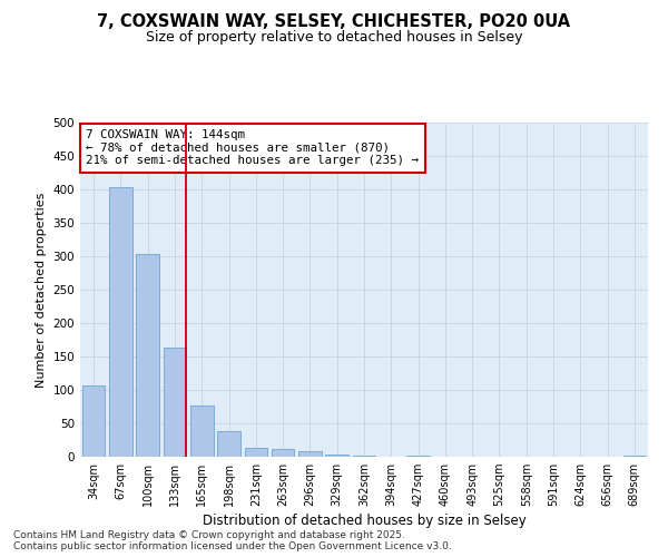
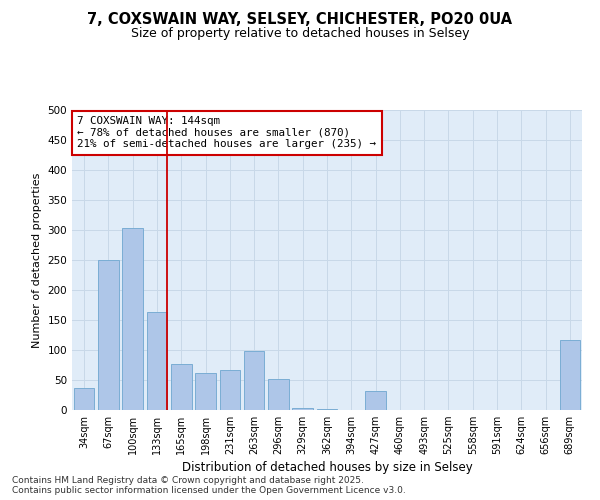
34sqm: 107 -> 36
67sqm: 403 -> 250
198sqm: 38 -> 62
231sqm: 13 -> 66
263sqm: 11 -> 98
296sqm: 8 -> 52
427sqm: 1 -> 32
689sqm: 1 -> 116
